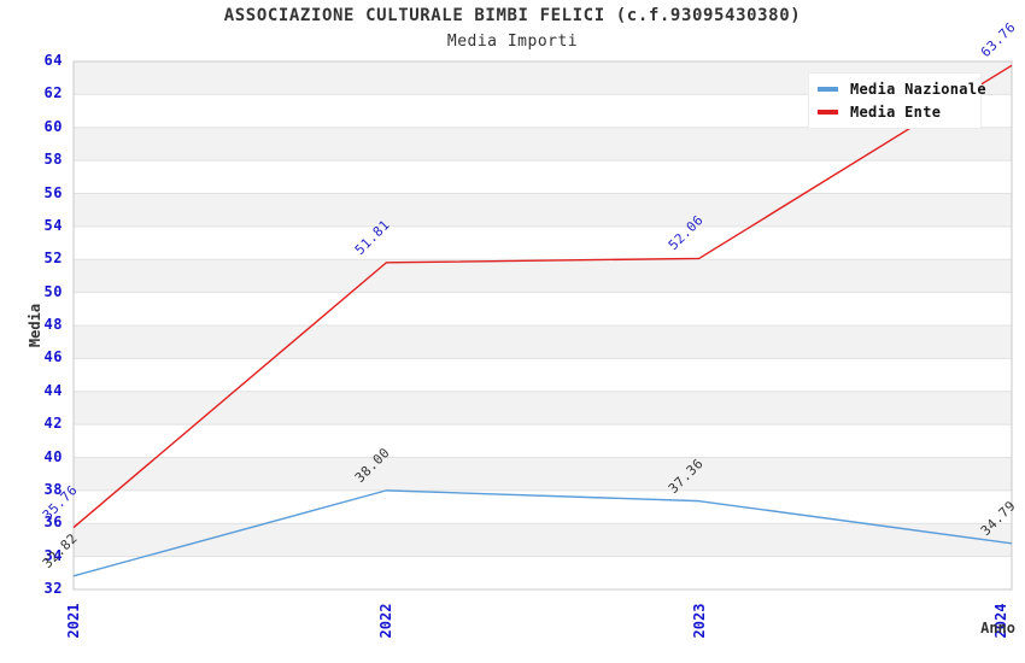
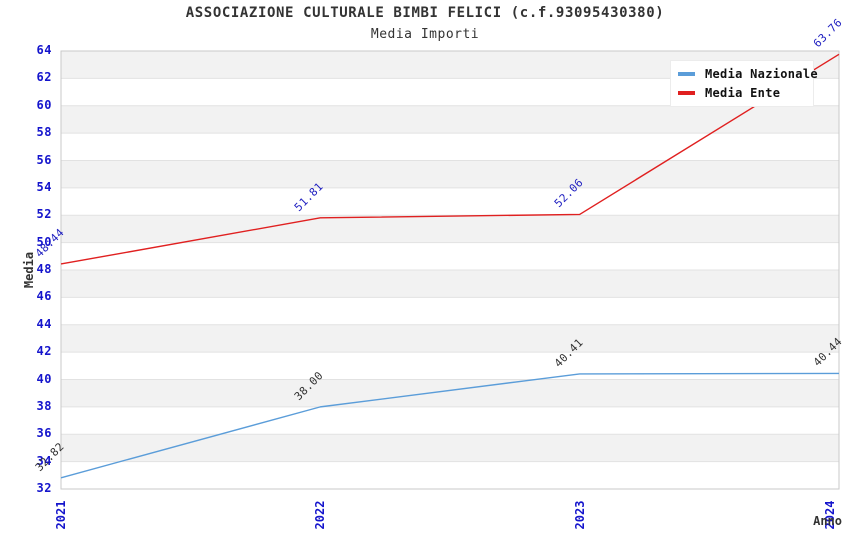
Media Ente/2021: 35.76 -> 48.44
Media Nazionale/2023: 37.36 -> 40.41
Media Nazionale/2024: 34.79 -> 40.44
